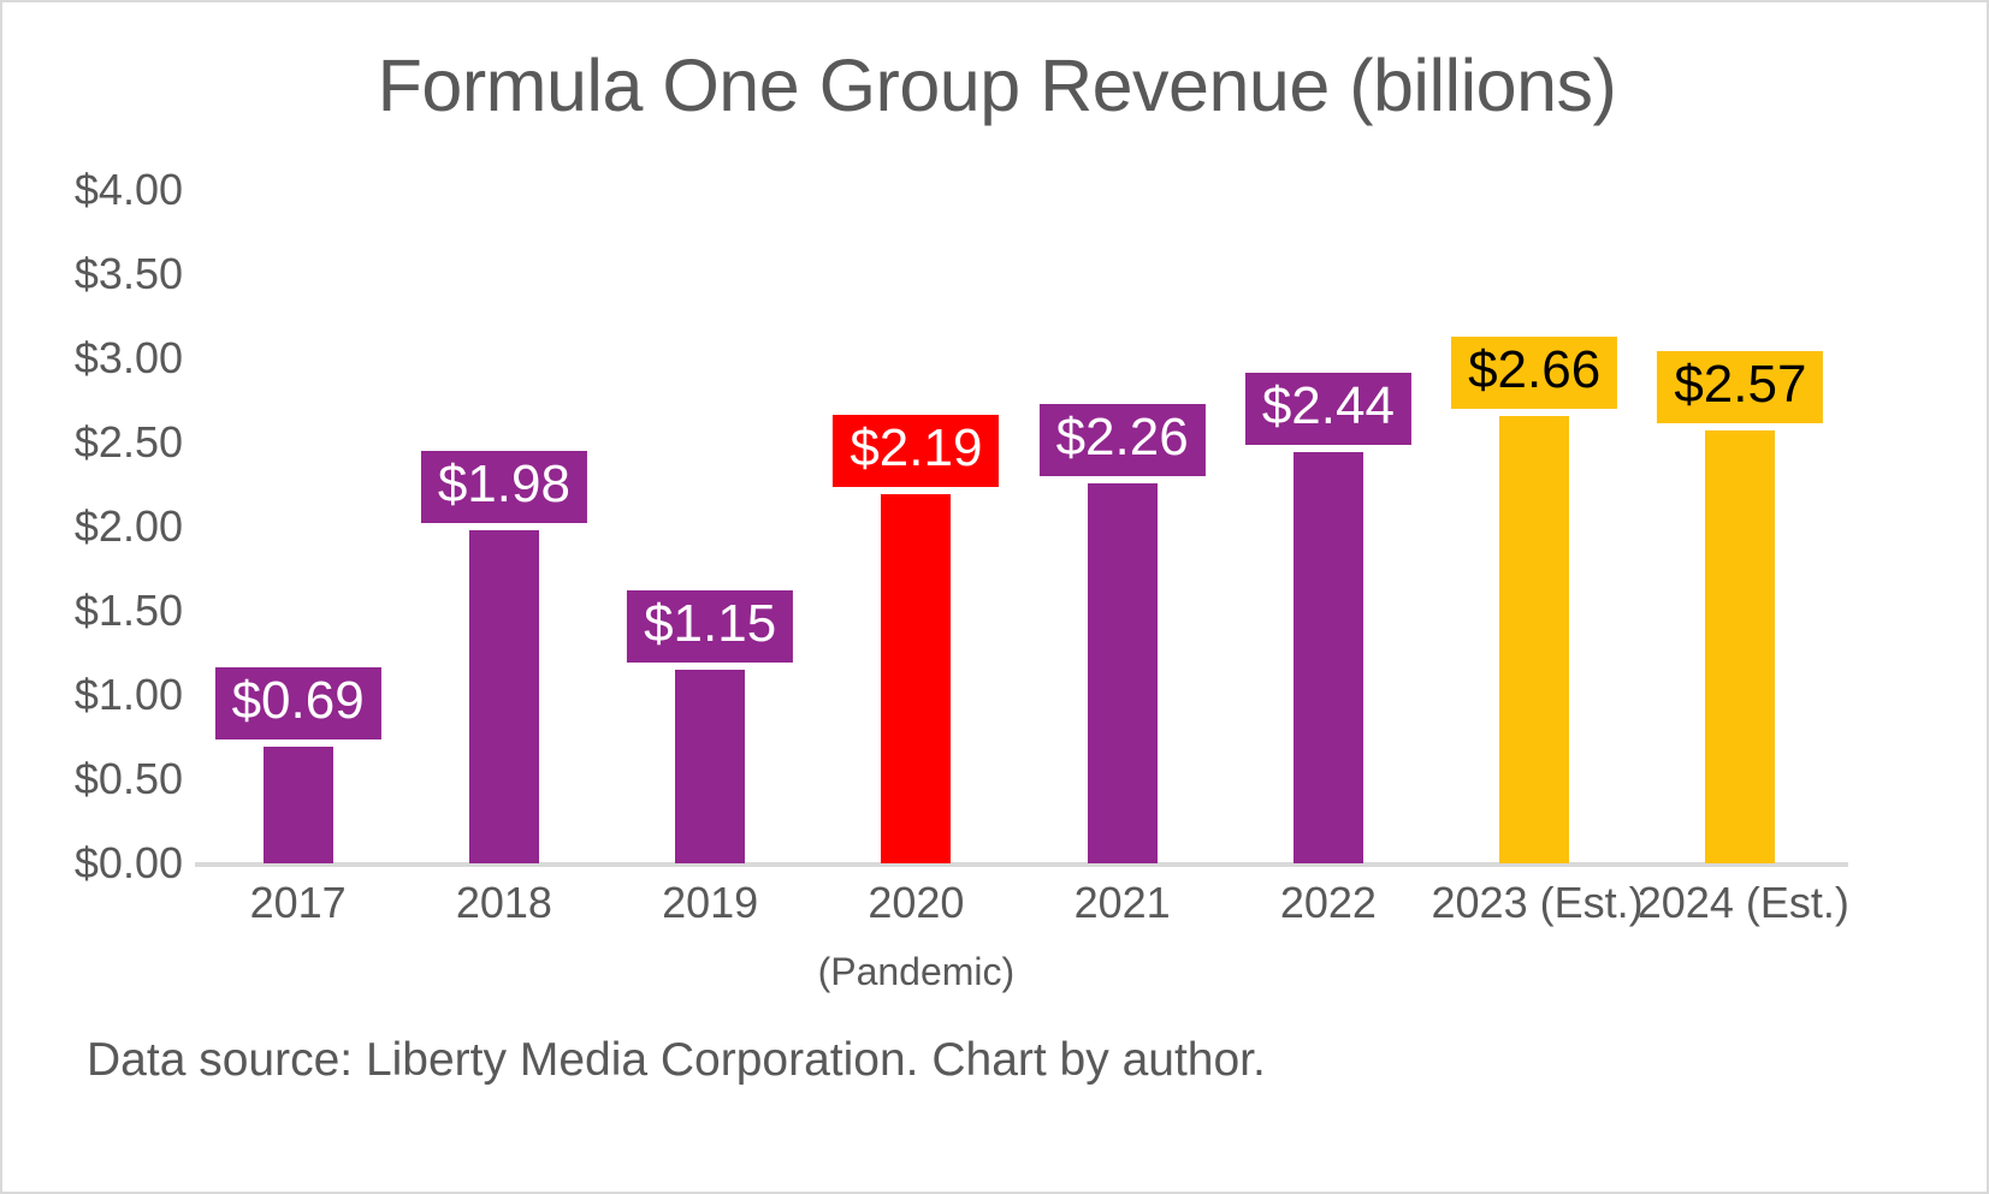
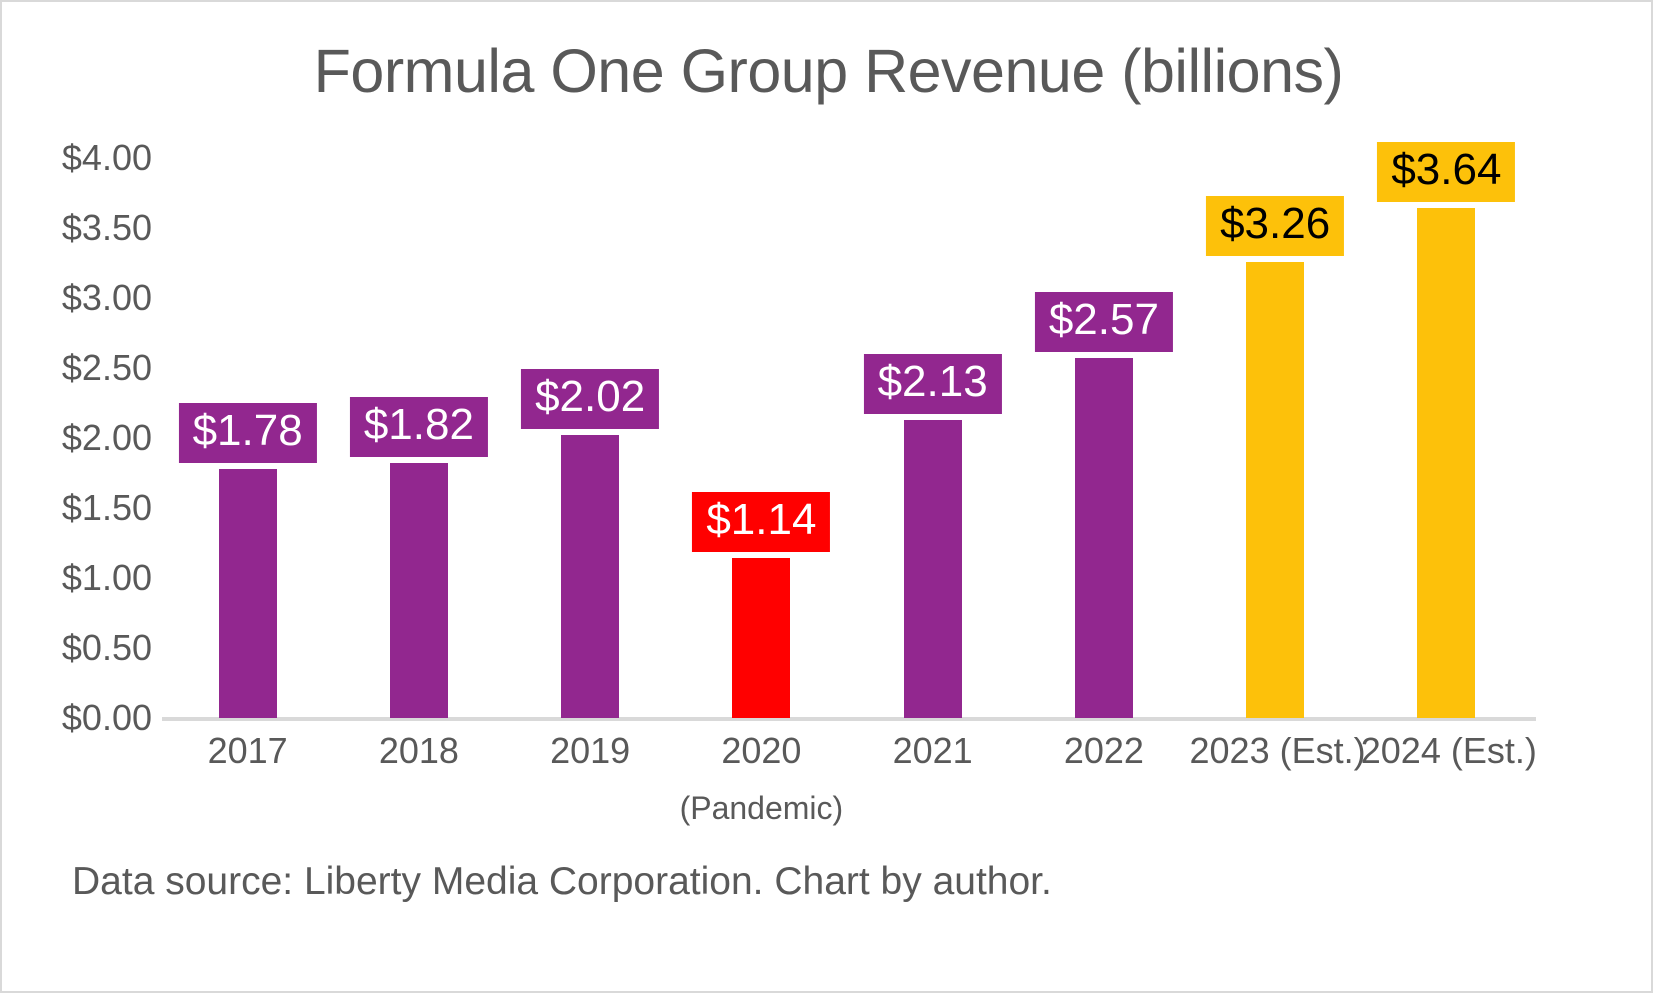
2017: $0.69 -> $1.78
2018: $1.98 -> $1.82
2019: $1.15 -> $2.02
2020: $2.19 -> $1.14
2021: $2.26 -> $2.13
2022: $2.44 -> $2.57
2023 (Est.): $2.66 -> $3.26
2024 (Est.): $2.57 -> $3.64
